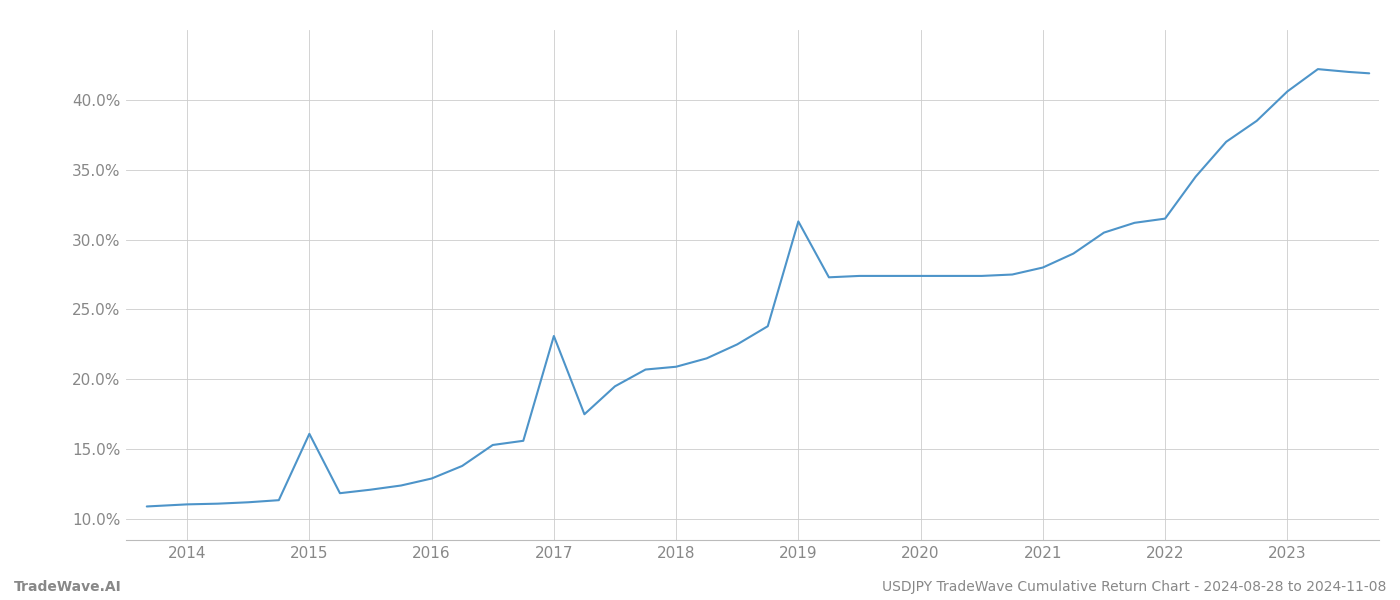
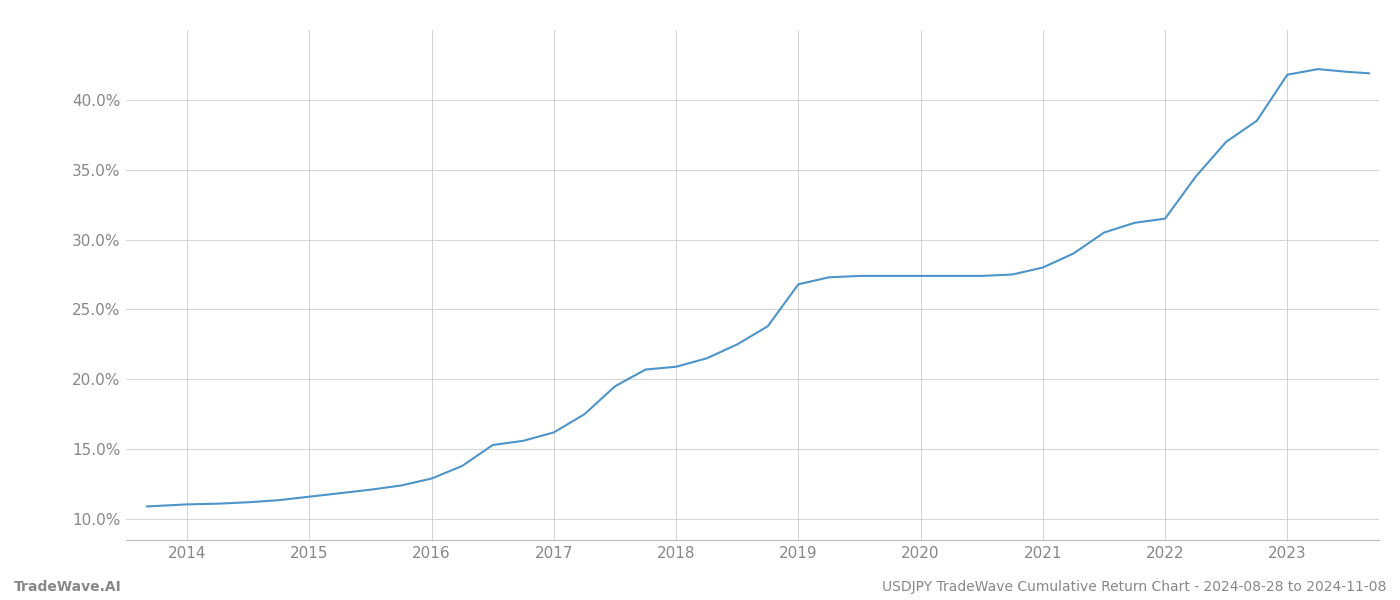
2015: 16.1% -> 11.6%
2017: 23.1% -> 16.2%
2019: 31.3% -> 26.8%
2023: 40.6% -> 41.8%
